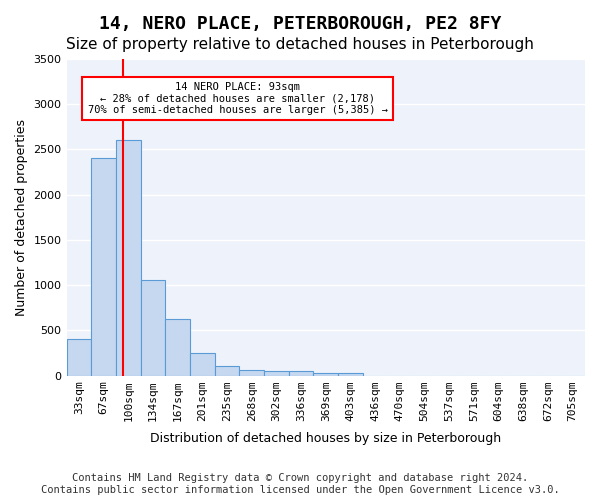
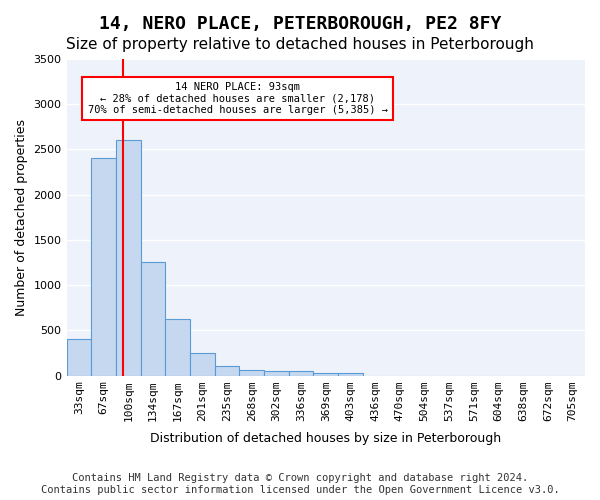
134sqm: 1060 -> 1250
